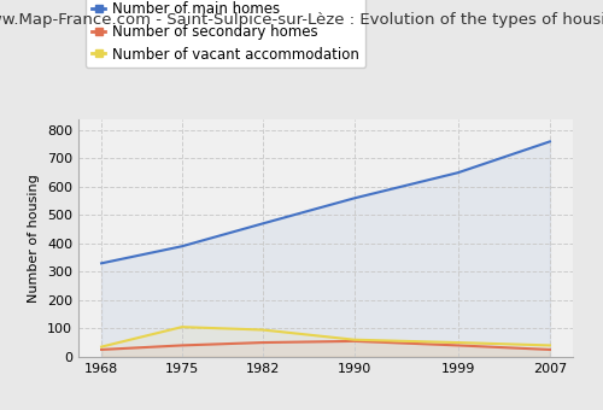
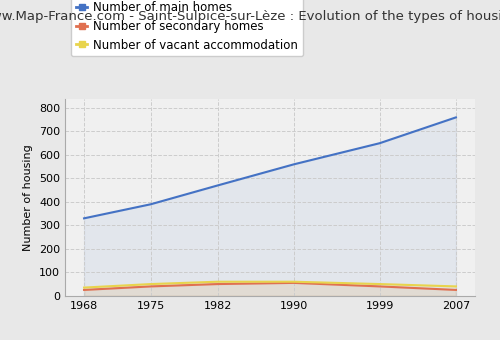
Number of vacant accommodation/1975: 105 -> 50
Number of vacant accommodation/1982: 95 -> 60
